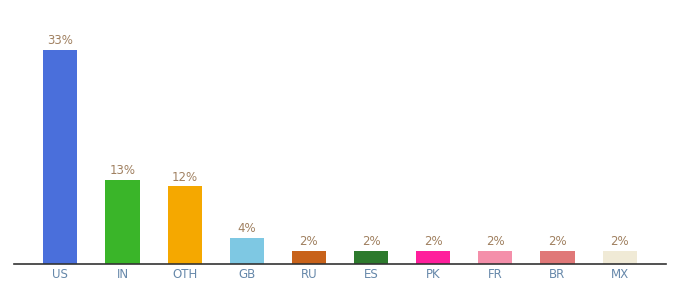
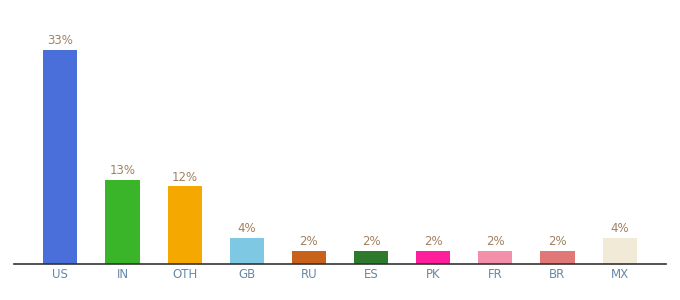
MX: 2% -> 4%
